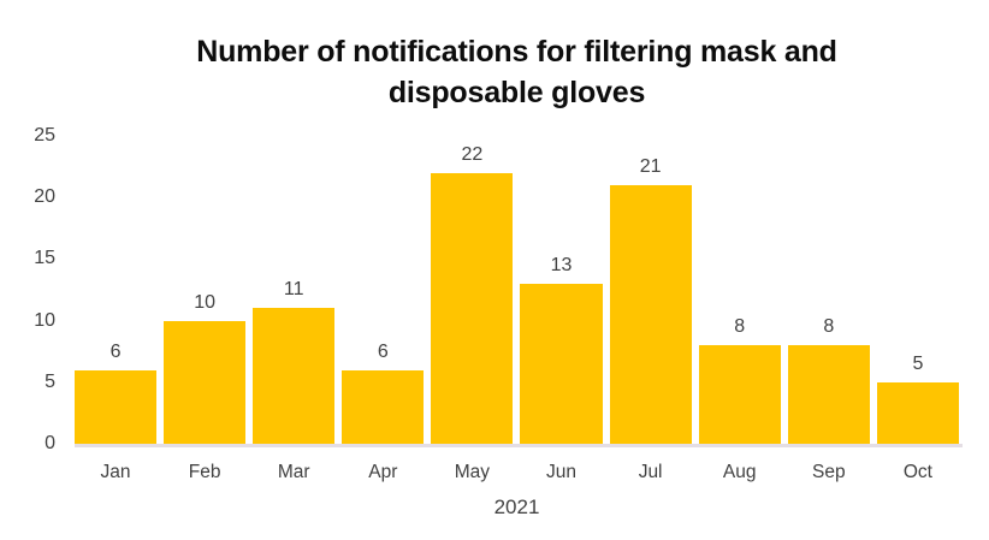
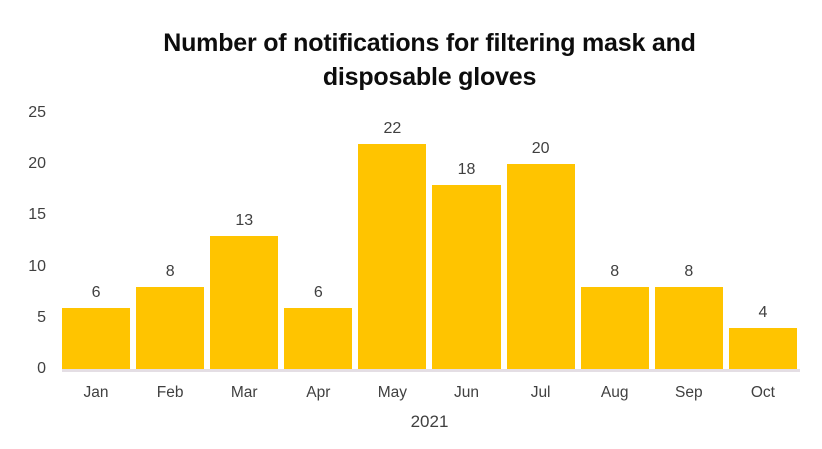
Feb: 10 -> 8
Mar: 11 -> 13
Jun: 13 -> 18
Jul: 21 -> 20
Oct: 5 -> 4
